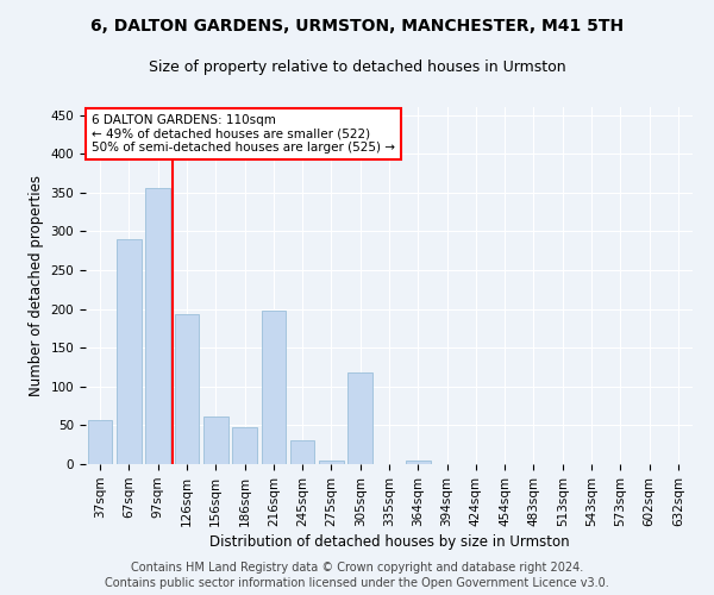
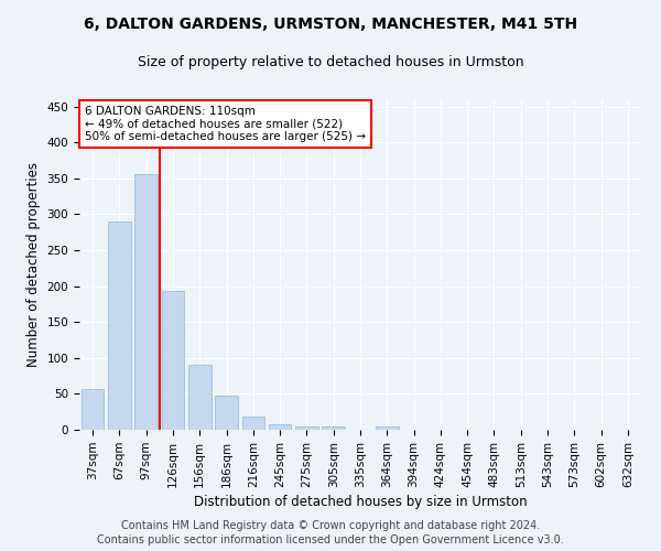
156sqm: 62 -> 90
216sqm: 198 -> 18
245sqm: 30 -> 8
305sqm: 118 -> 5
